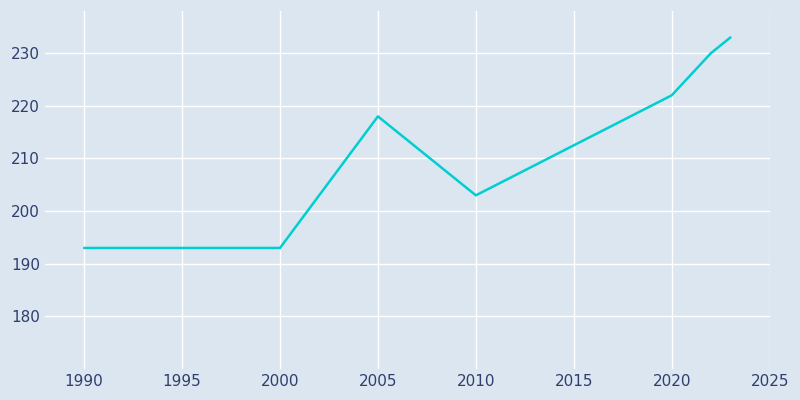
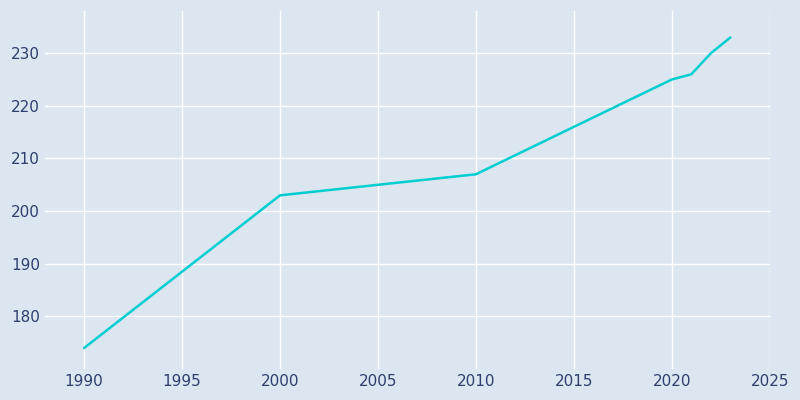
1990: 193 -> 174
2000: 193 -> 203
2005: 218 -> 205
2010: 203 -> 207
2020: 222 -> 225
